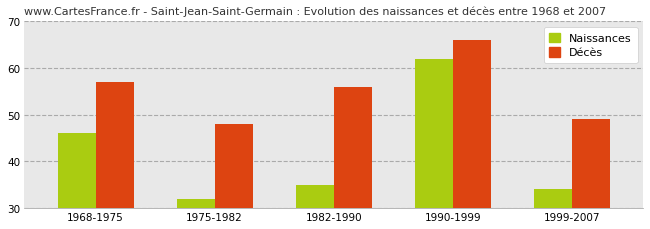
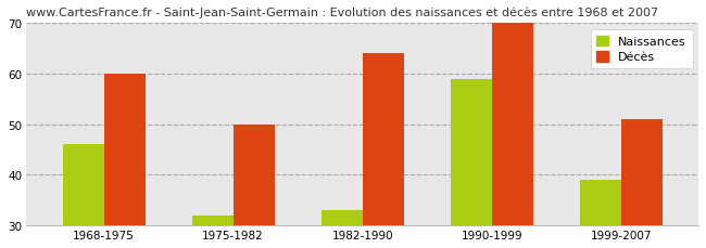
Décès/1968-1975: 57 -> 60
Décès/1975-1982: 48 -> 50
Naissances/1982-1990: 35 -> 33
Décès/1982-1990: 56 -> 64
Naissances/1990-1999: 62 -> 59
Décès/1990-1999: 66 -> 70
Naissances/1999-2007: 34 -> 39
Décès/1999-2007: 49 -> 51
